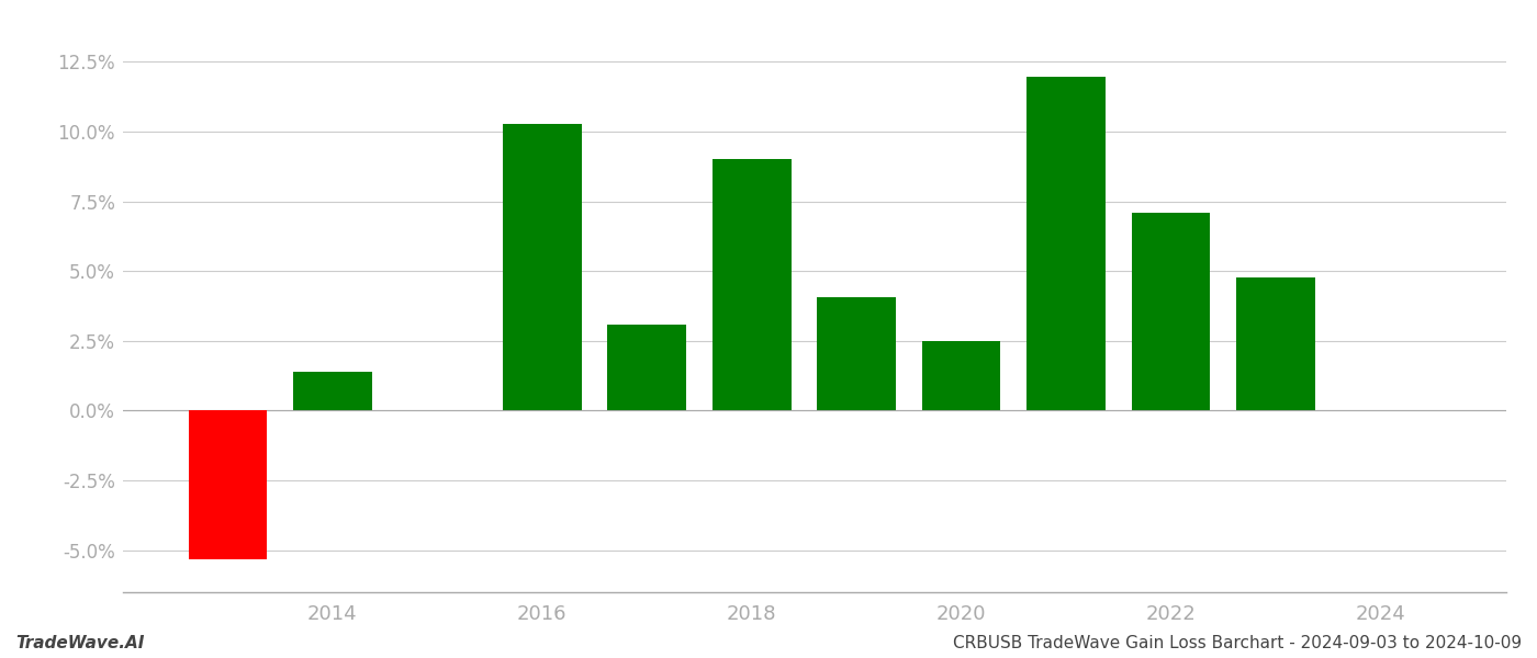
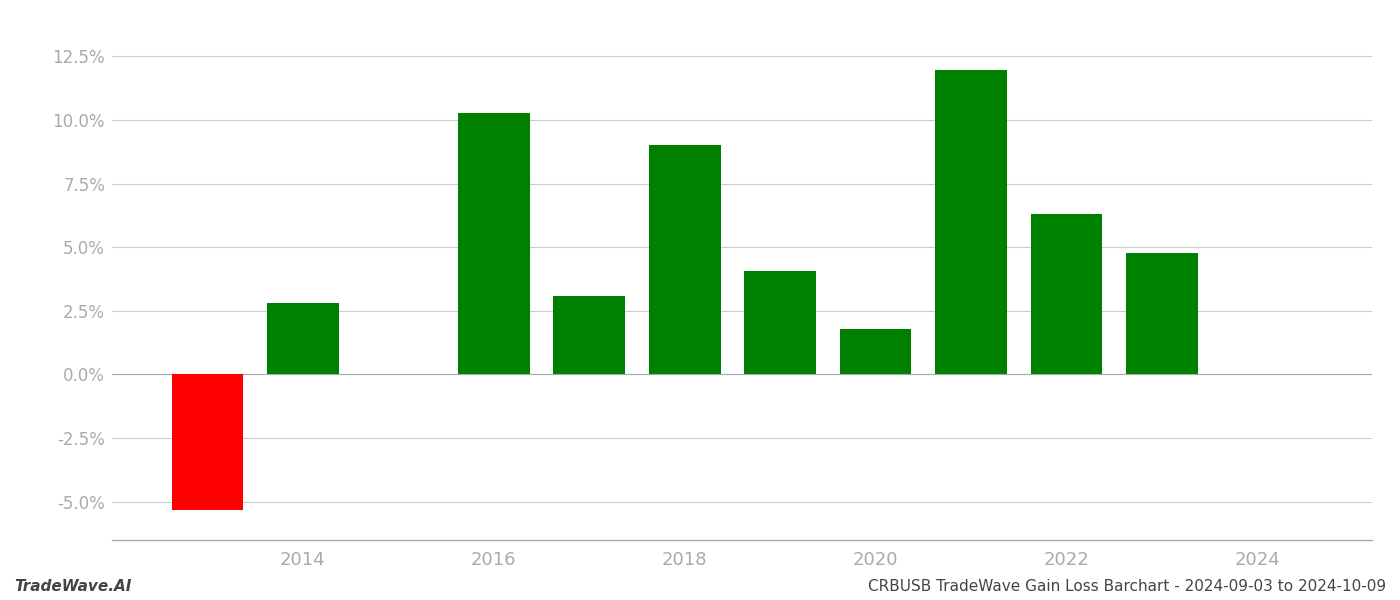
2014: 1.38% -> 2.80%
2020: 2.48% -> 1.80%
2022: 7.08% -> 6.30%
